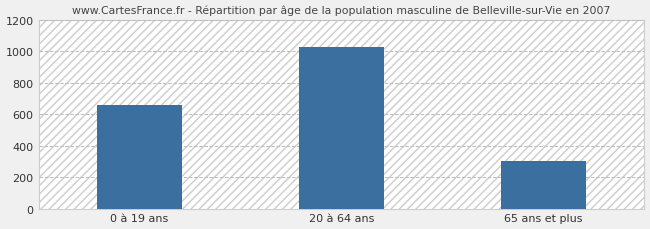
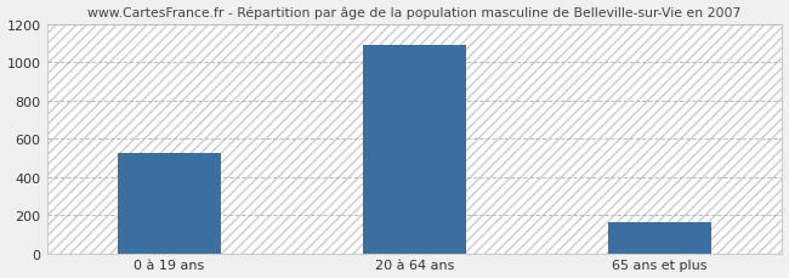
0 à 19 ans: 660 -> 520
20 à 64 ans: 1030 -> 1090
65 ans et plus: 300 -> 160
